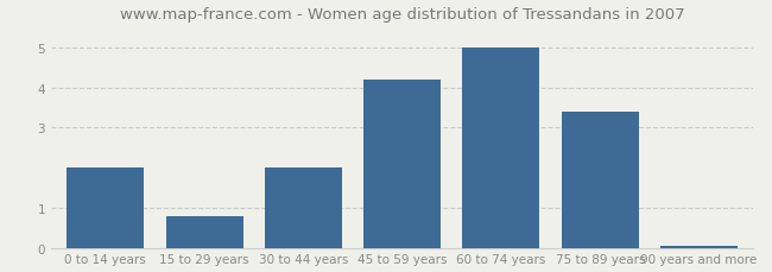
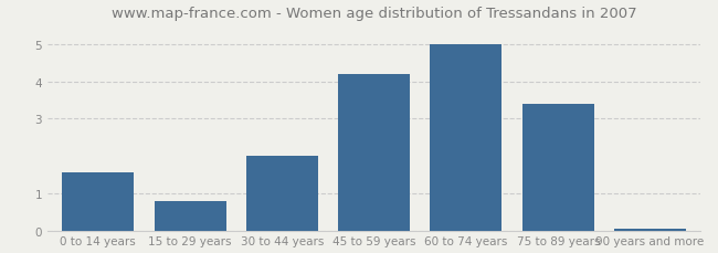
0 to 14 years: 2.00 -> 1.55
